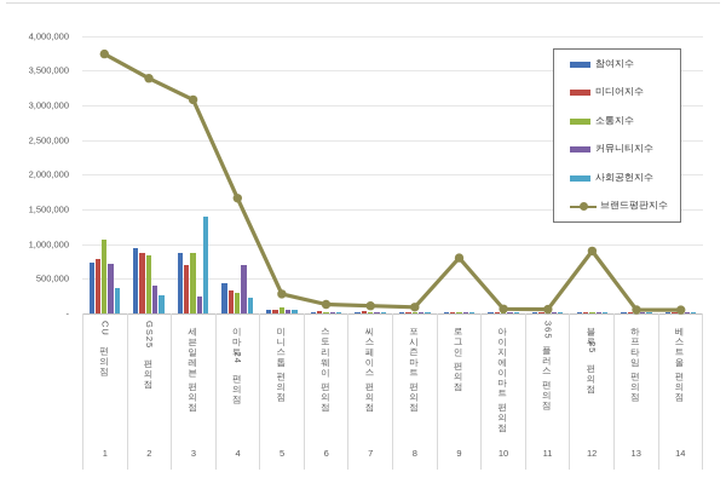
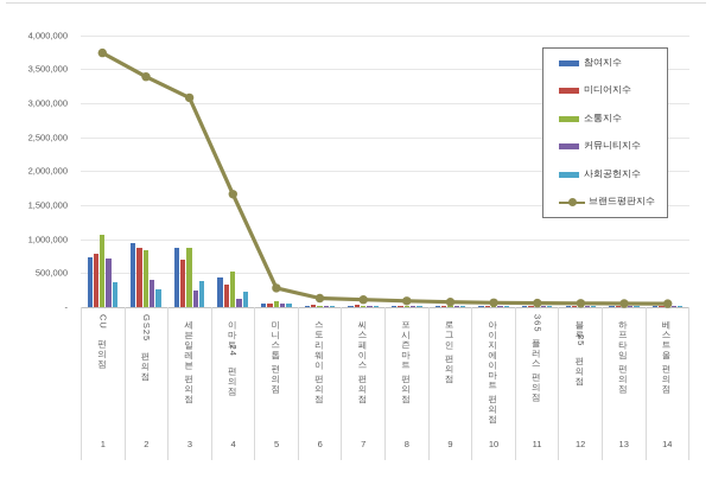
사회공헌지수/세븐일레븐 편의점: 1400000 -> 400000
소통지수/이마트24 편의점: 300000 -> 500000
커뮤니티지수/이마트24 편의점: 700000 -> 100000
브랜드평판지수/로그인 편의점: 800000 -> 100000
브랜드평판지수/블루25 편의점: 900000 -> 100000
